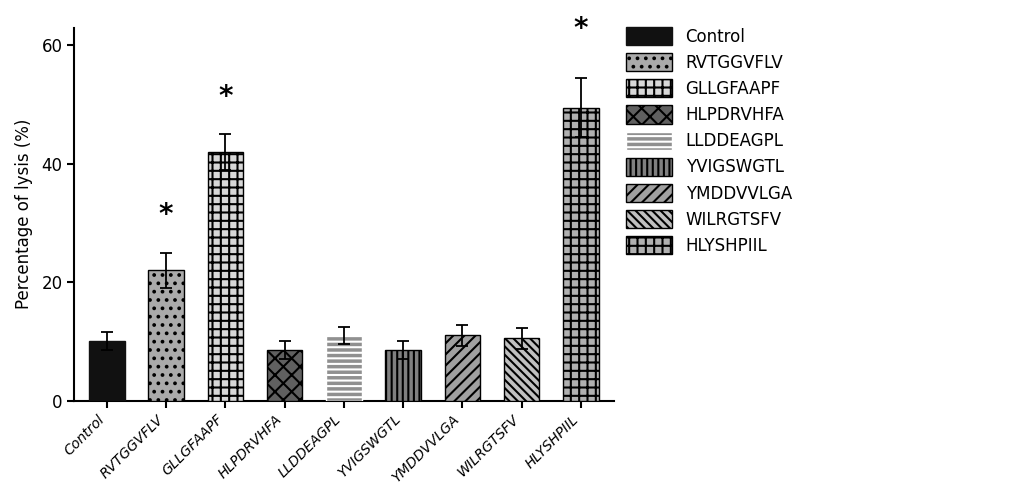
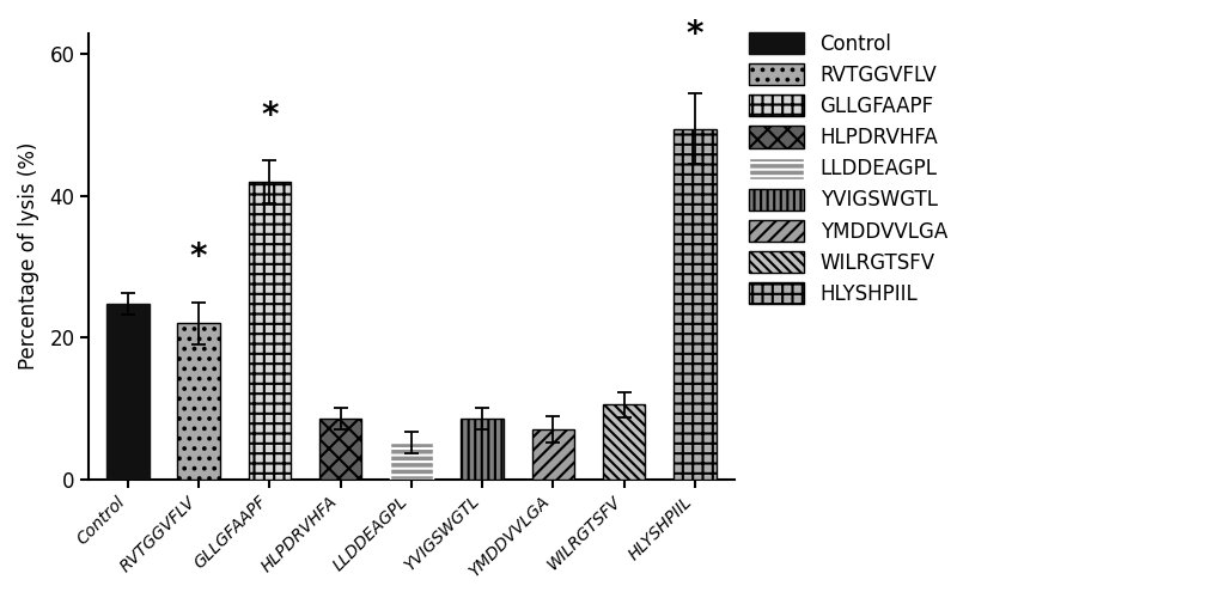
Control: 10.0 -> 24.8
LLDDEAGPL: 11.0 -> 5.2
YMDDVVLGA: 11.0 -> 7.0
